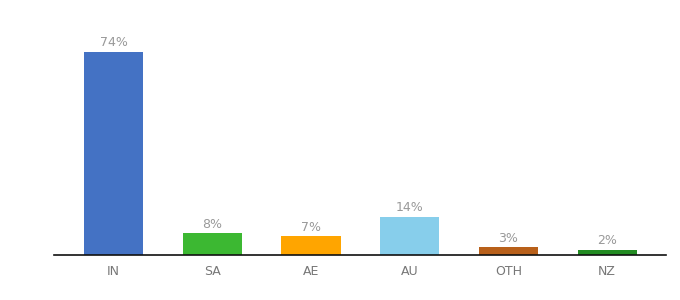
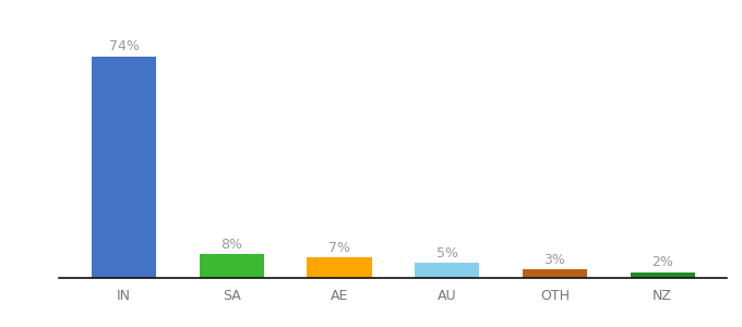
AU: 14% -> 5%
